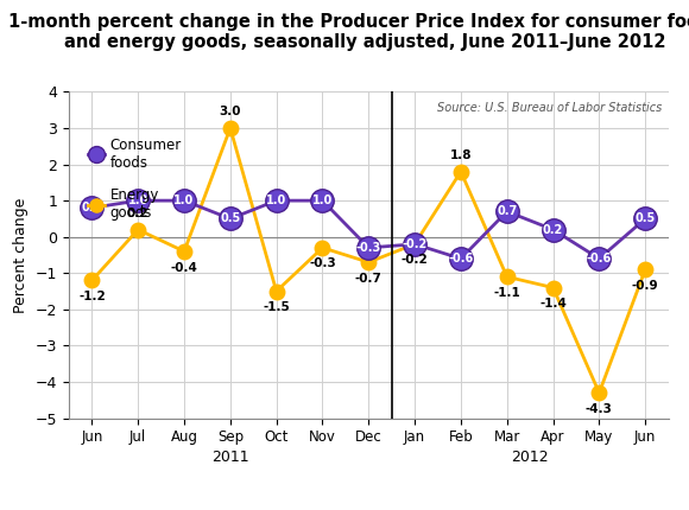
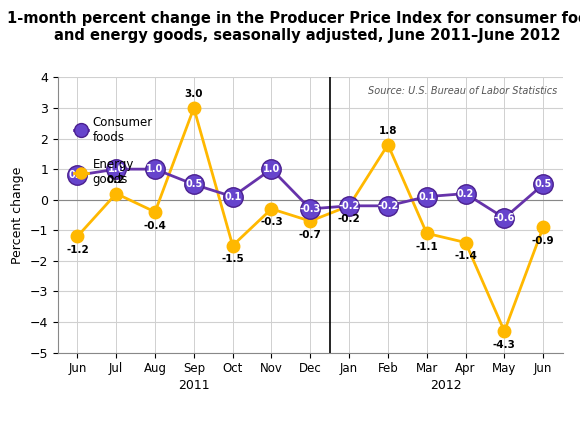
Consumer foods/Oct: 1.0 -> 0.1
Consumer foods/Feb: -0.6 -> -0.2
Consumer foods/Mar: 0.7 -> 0.1
